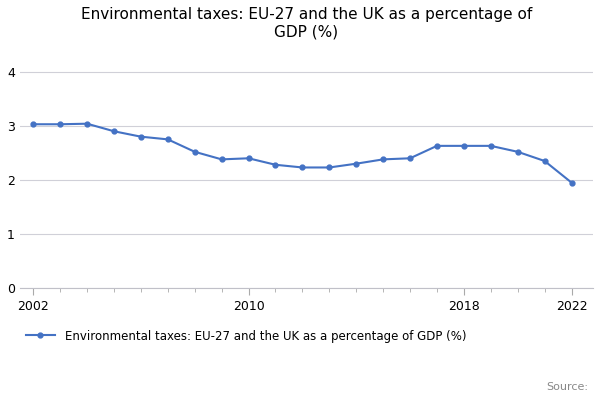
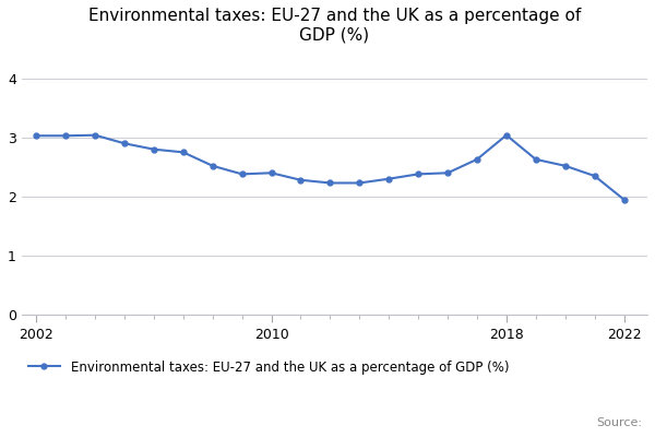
2018: 2.63 -> 3.04
